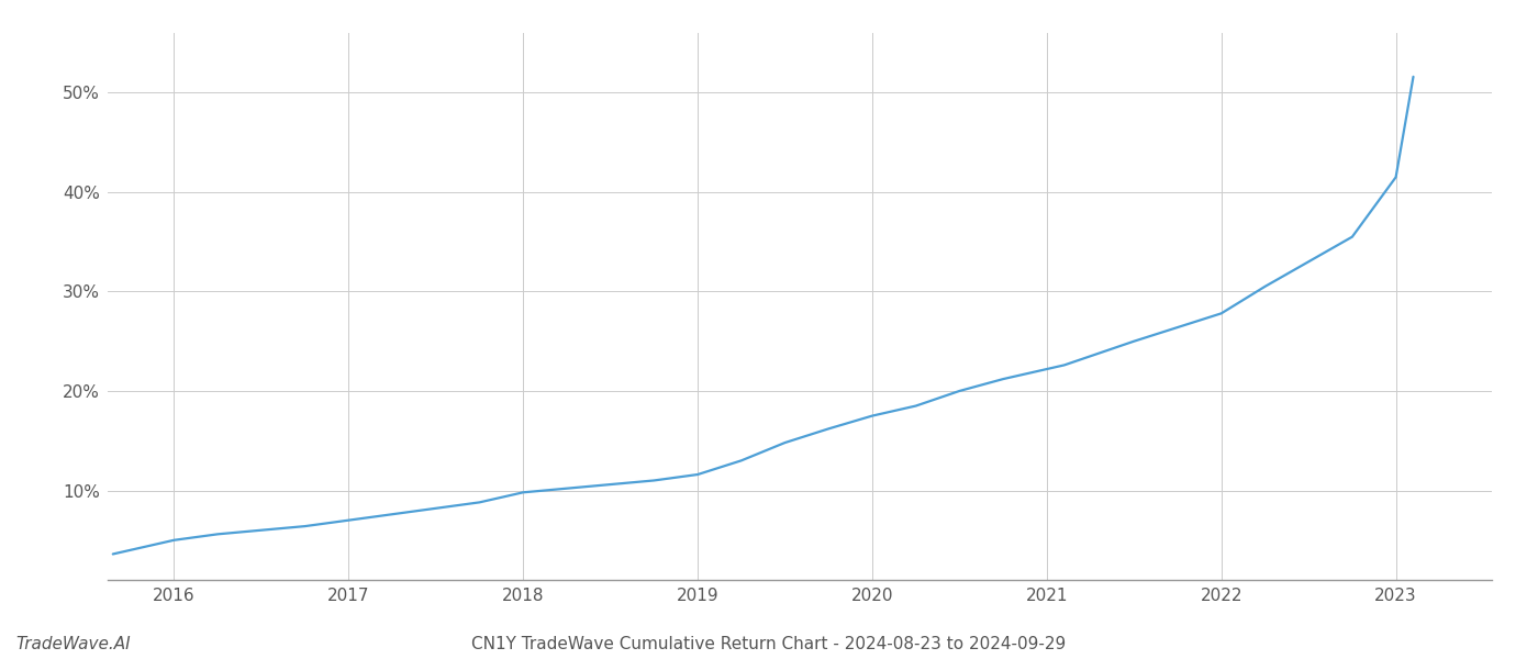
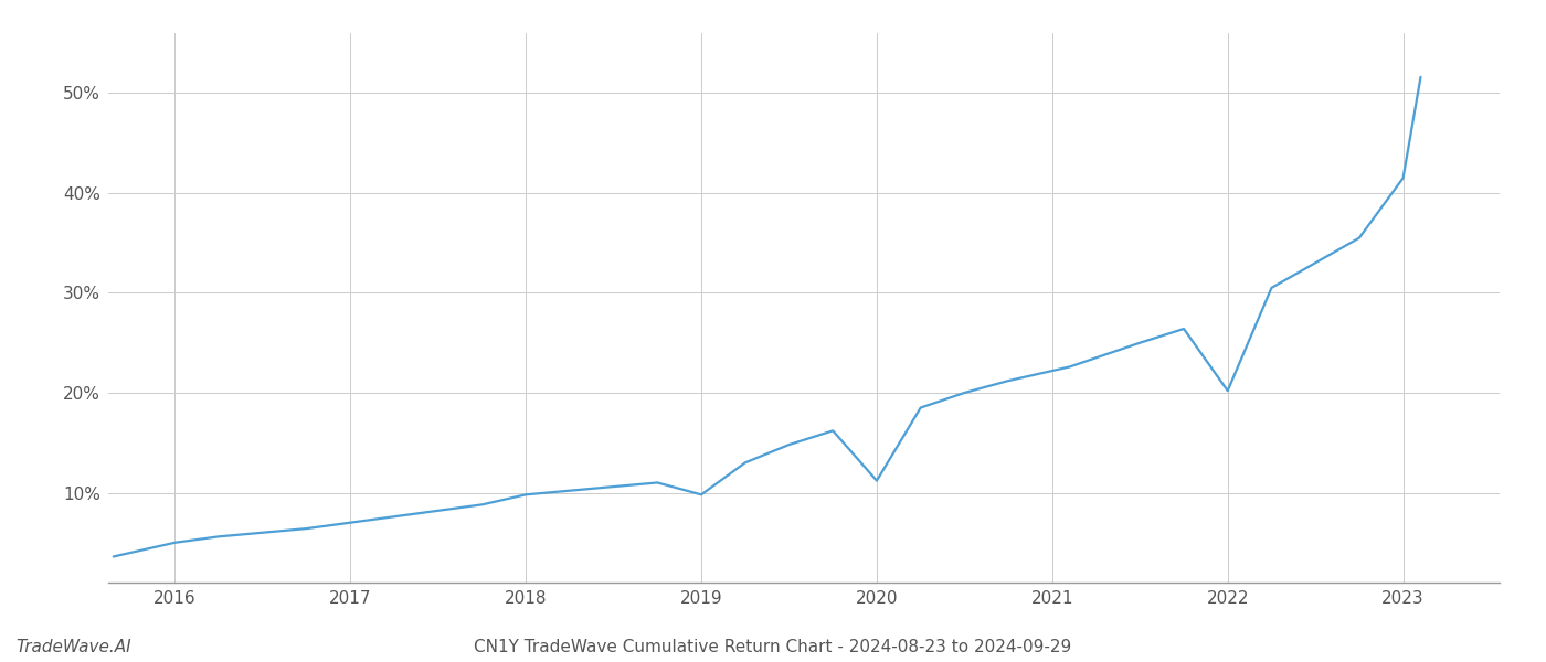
2019: 11.6% -> 9.8%
2020: 17.5% -> 11.2%
2022: 27.8% -> 20.2%
